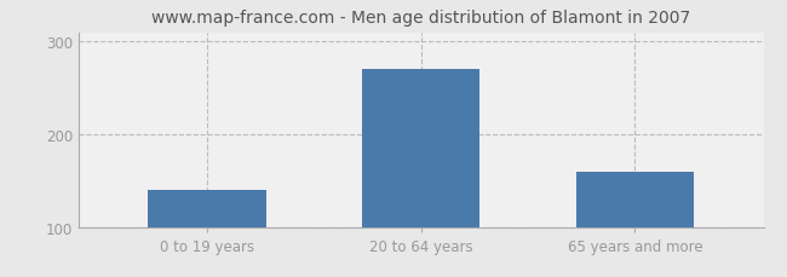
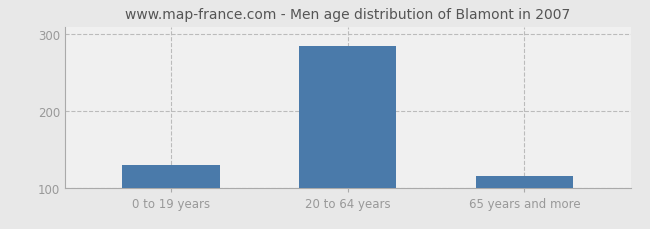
0 to 19 years: 140 -> 130
20 to 64 years: 270 -> 285
65 years and more: 160 -> 115
